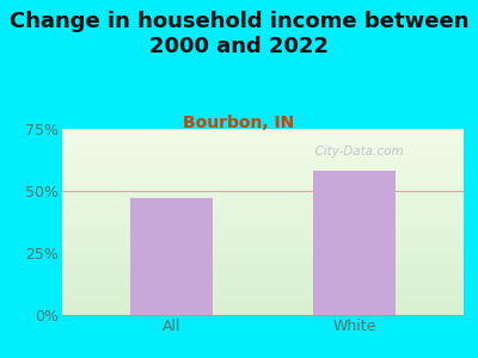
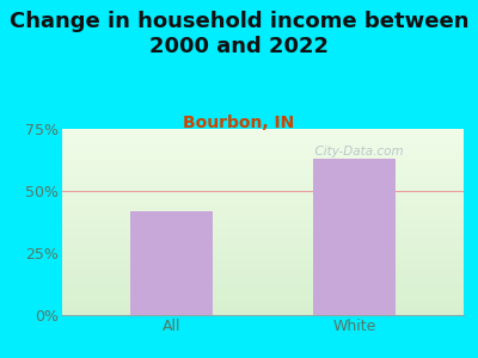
All: 47% -> 42%
White: 58% -> 63%
